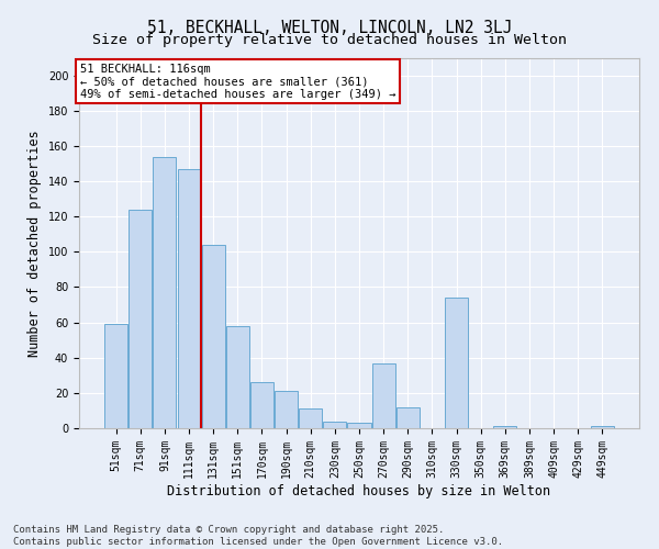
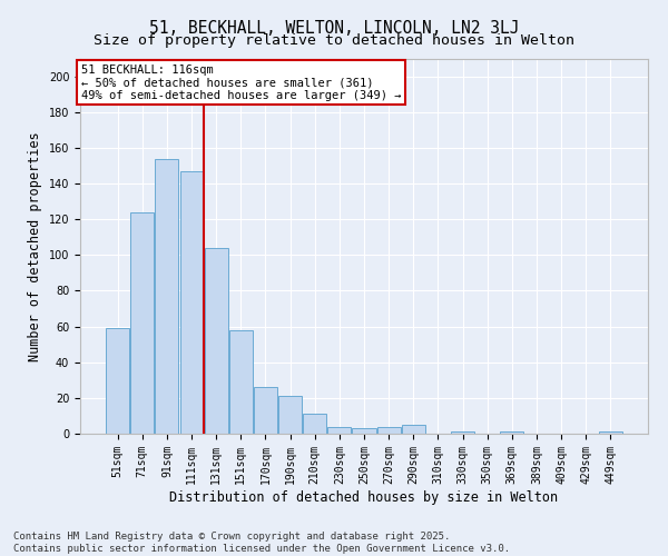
270sqm: 37 -> 4
290sqm: 12 -> 5
330sqm: 74 -> 1
